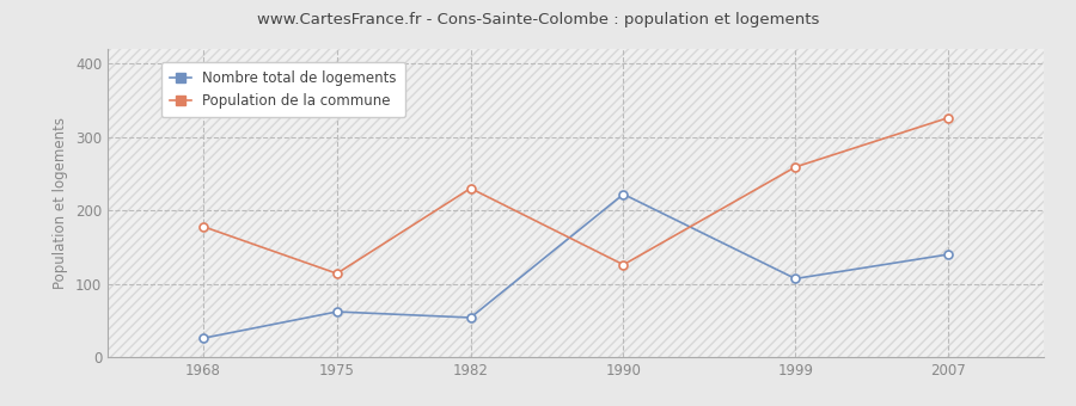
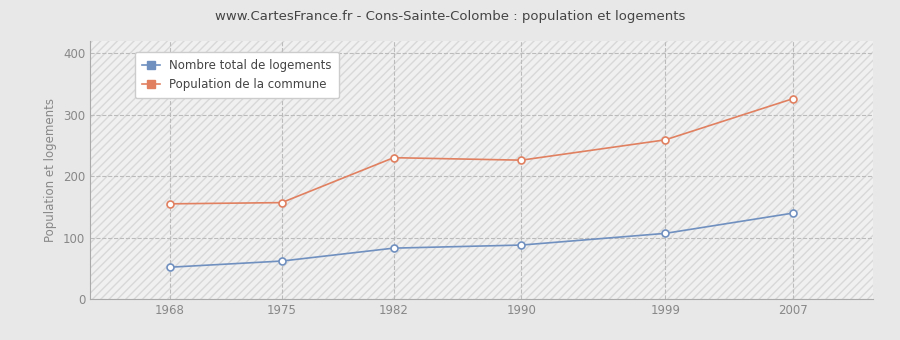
Nombre total de logements/1968: 26 -> 52
Population de la commune/1968: 178 -> 155
Population de la commune/1975: 114 -> 157
Nombre total de logements/1982: 54 -> 83
Nombre total de logements/1990: 222 -> 88
Population de la commune/1990: 126 -> 226
